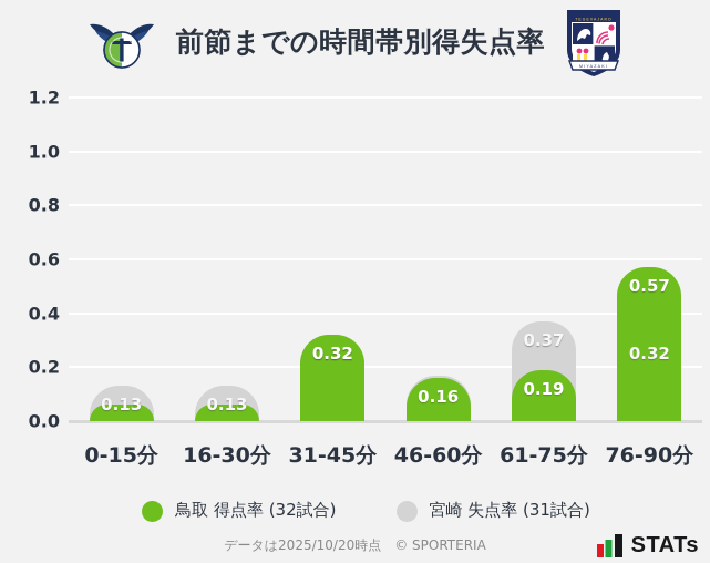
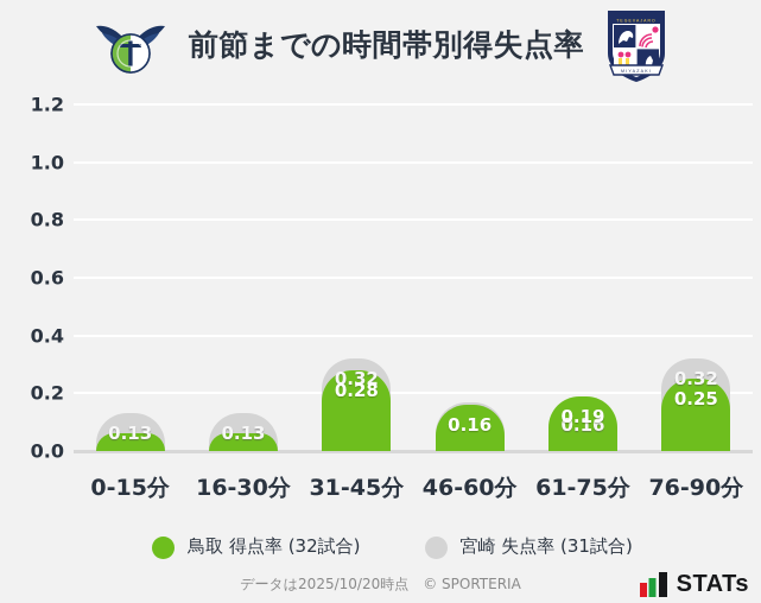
鳥取 得点率 (32試合)/31-45分: 0.32 -> 0.28
宮崎 失点率 (31試合)/61-75分: 0.37 -> 0.16
鳥取 得点率 (32試合)/76-90分: 0.57 -> 0.25
